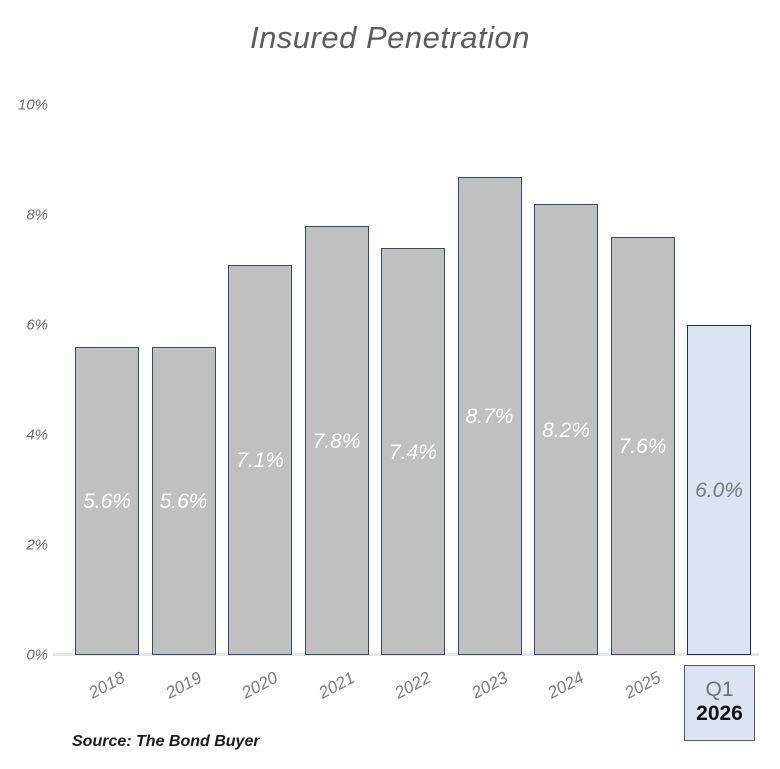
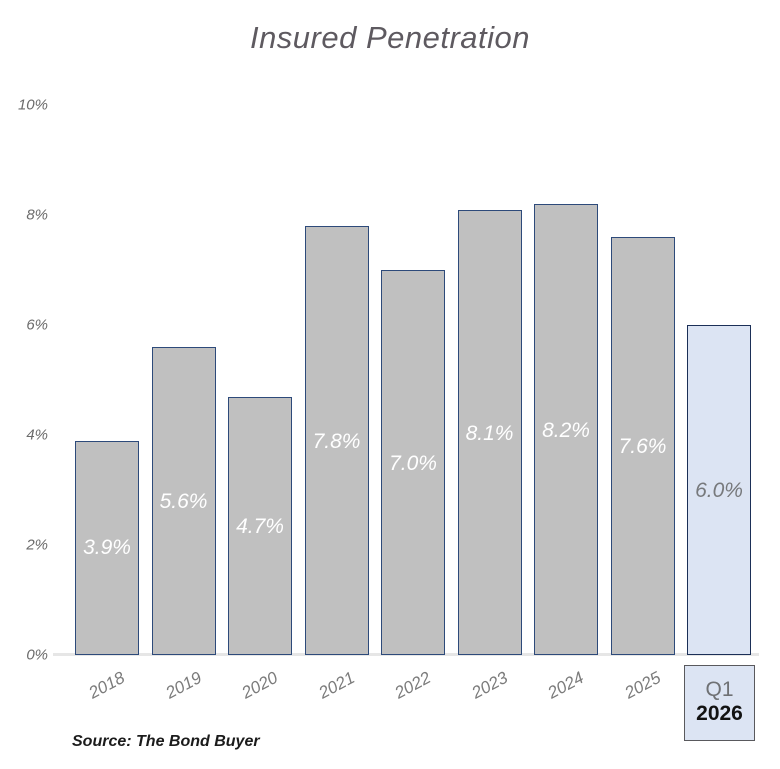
2018: 5.6% -> 3.9%
2020: 7.1% -> 4.7%
2022: 7.4% -> 7.0%
2023: 8.7% -> 8.1%
